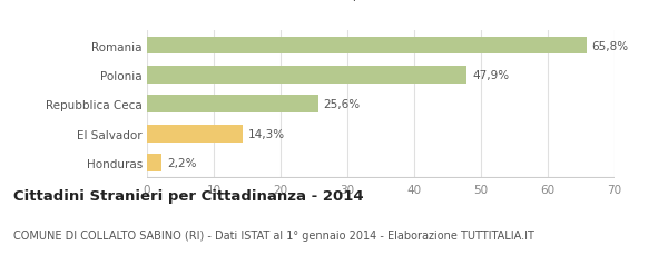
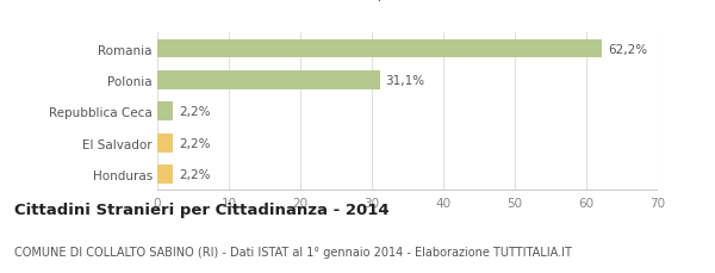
Romania: 65,8% -> 62,2%
Polonia: 47,9% -> 31,1%
Repubblica Ceca: 25,6% -> 2,2%
El Salvador: 14,3% -> 2,2%
